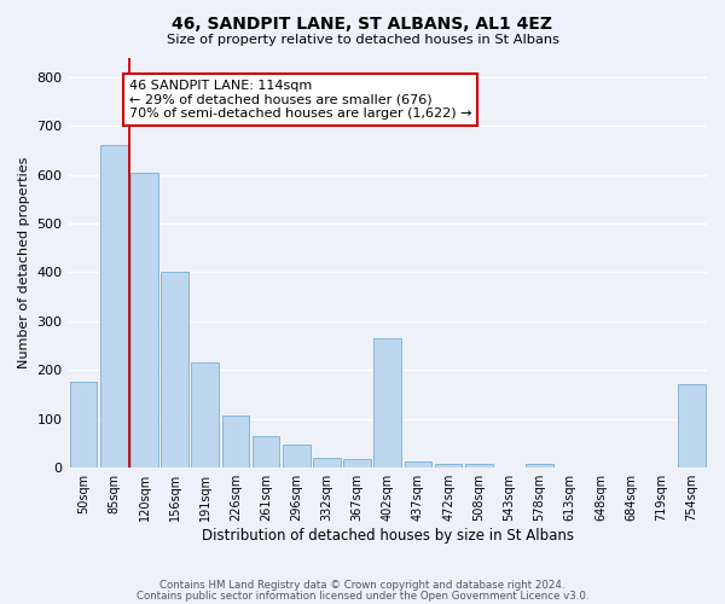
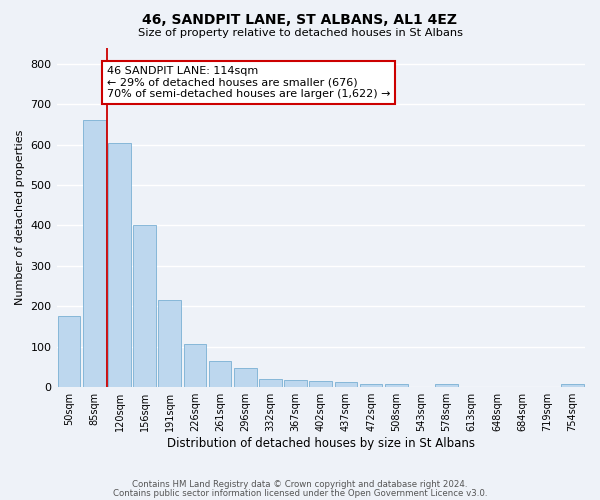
402sqm: 265 -> 15
754sqm: 170 -> 7
